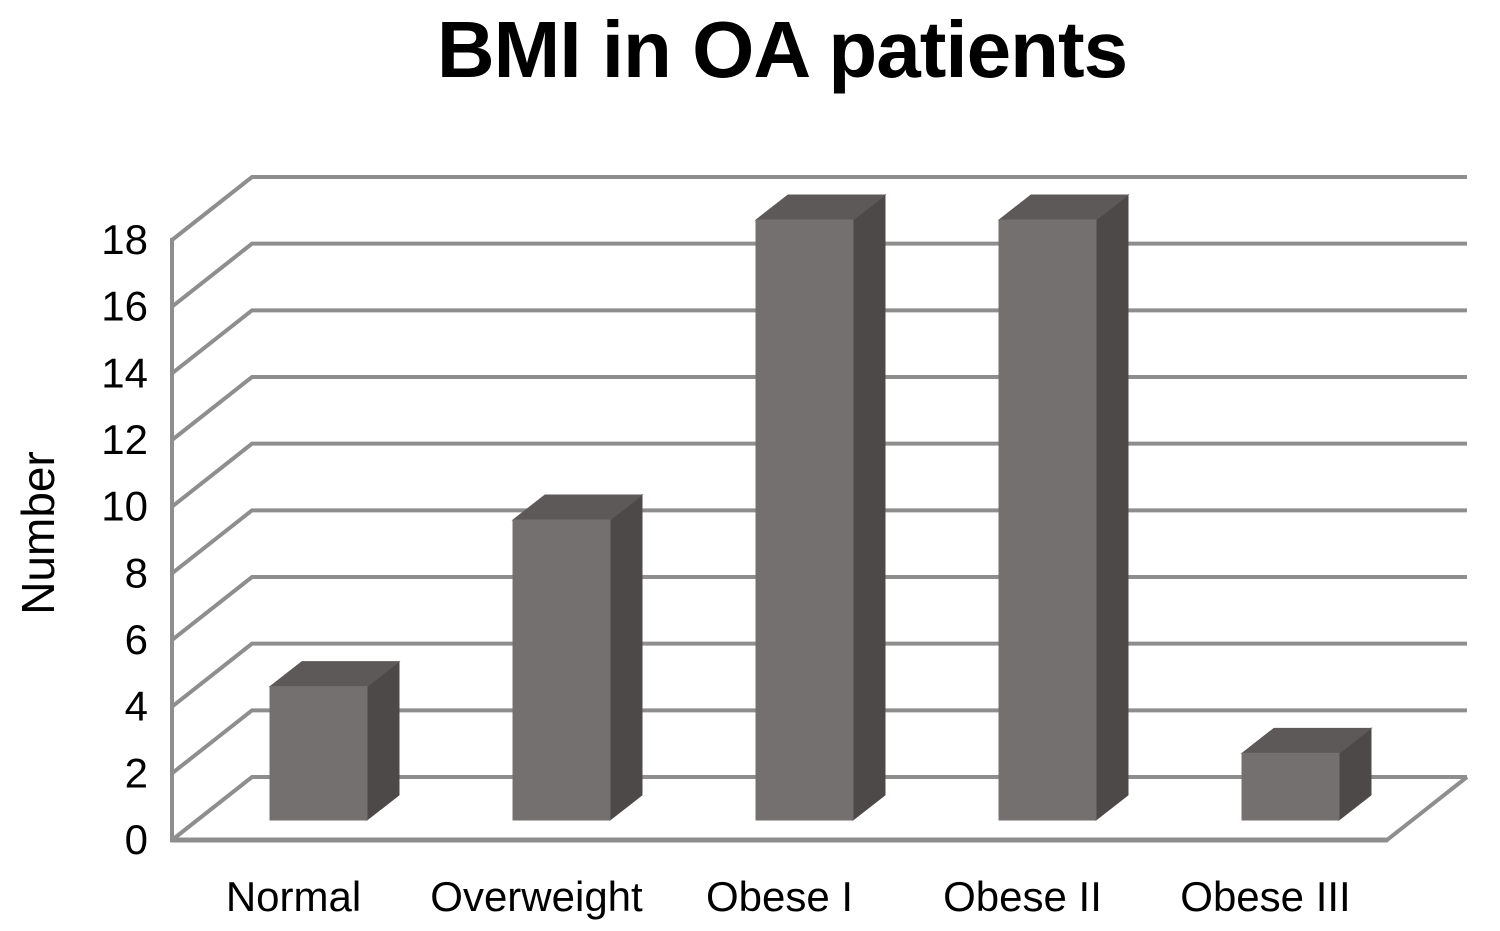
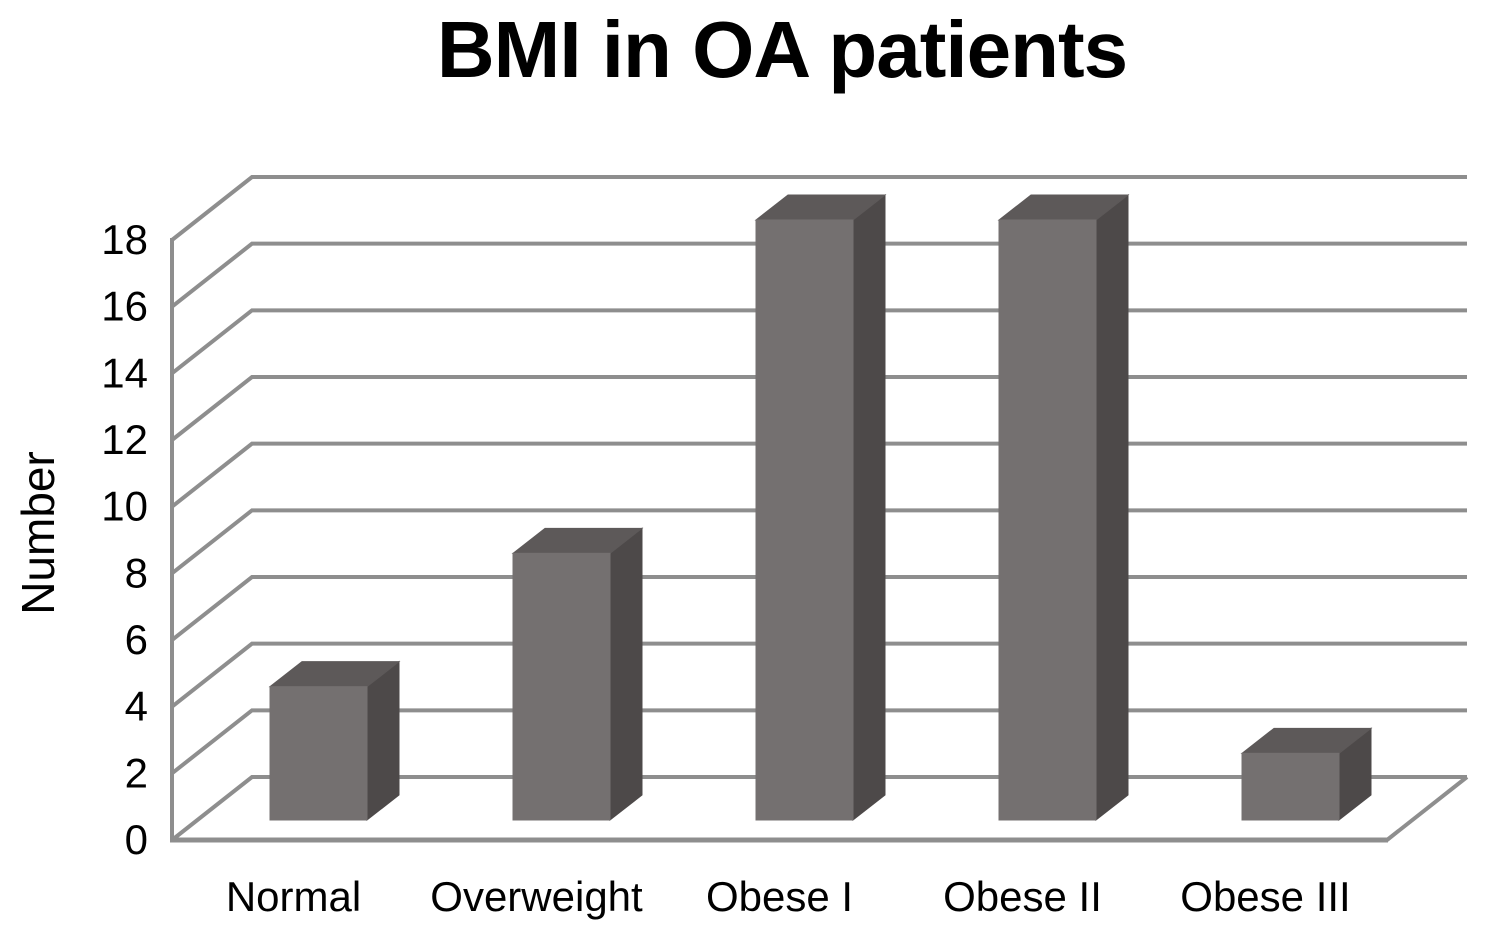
Overweight: 9 -> 8
